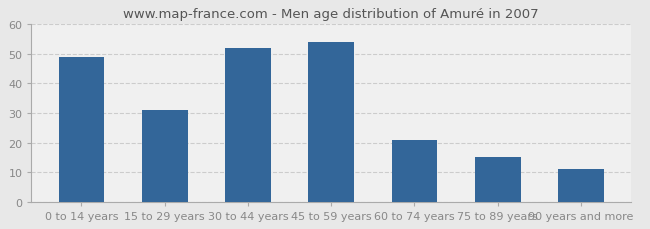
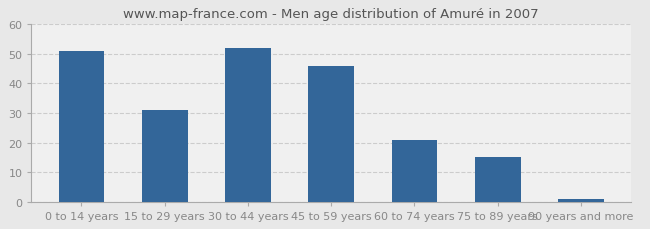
0 to 14 years: 49 -> 51
45 to 59 years: 54 -> 46
90 years and more: 11 -> 1
